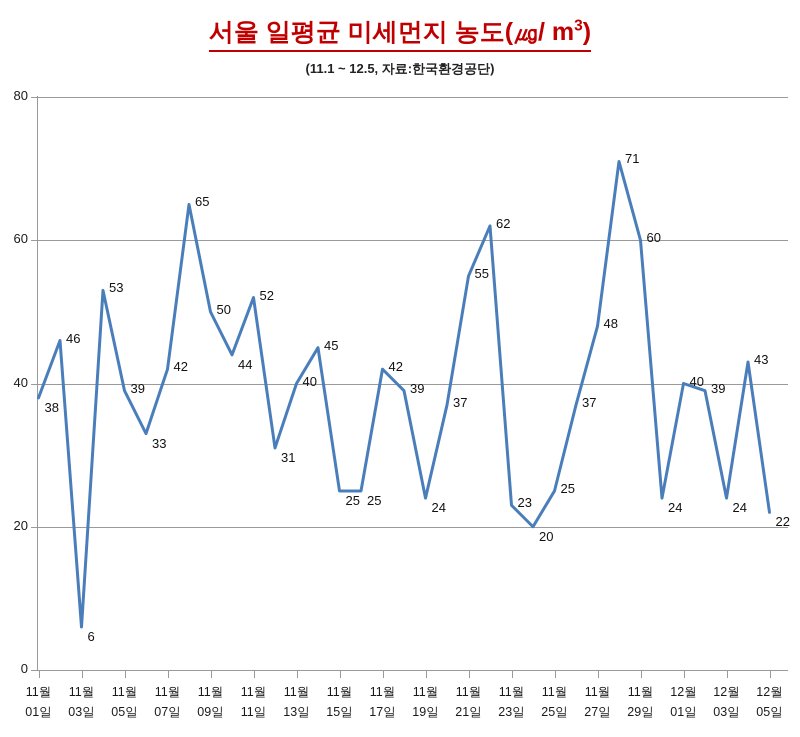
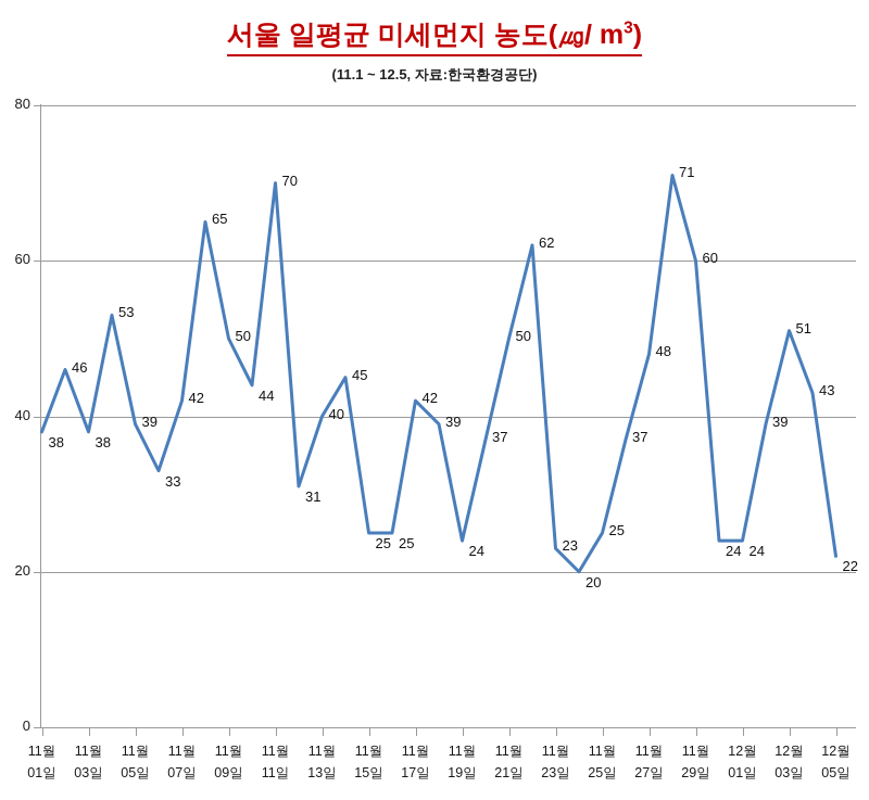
11월 03일: 6 -> 38
11월 11일: 52 -> 70
11월 21일: 55 -> 50
12월 01일: 40 -> 24
12월 03일: 24 -> 51
